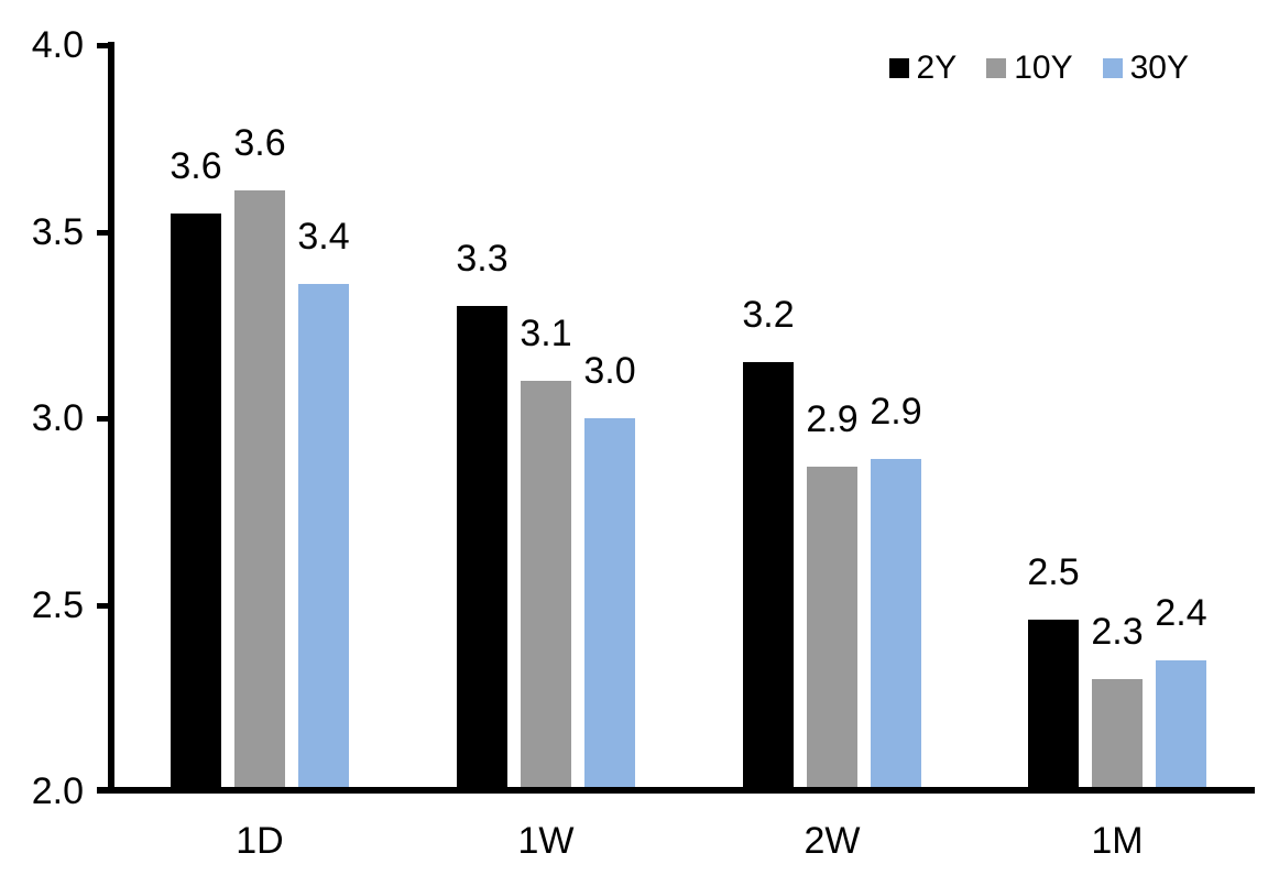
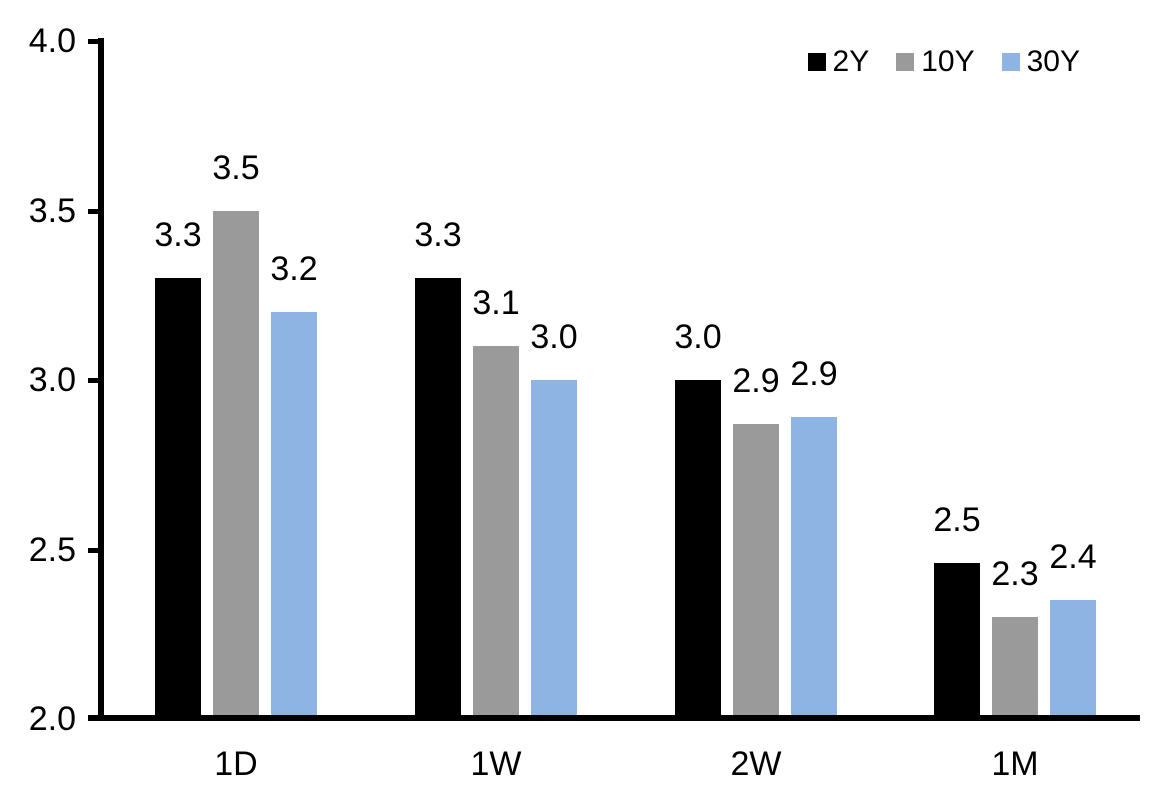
2Y/1D: 3.6 -> 3.3
10Y/1D: 3.6 -> 3.5
30Y/1D: 3.4 -> 3.2
2Y/2W: 3.2 -> 3.0
